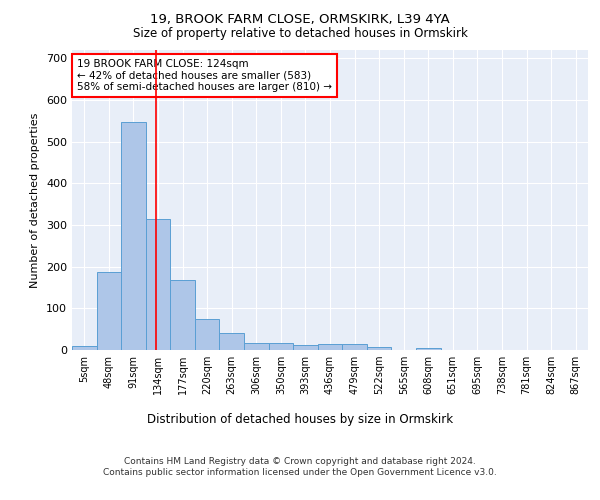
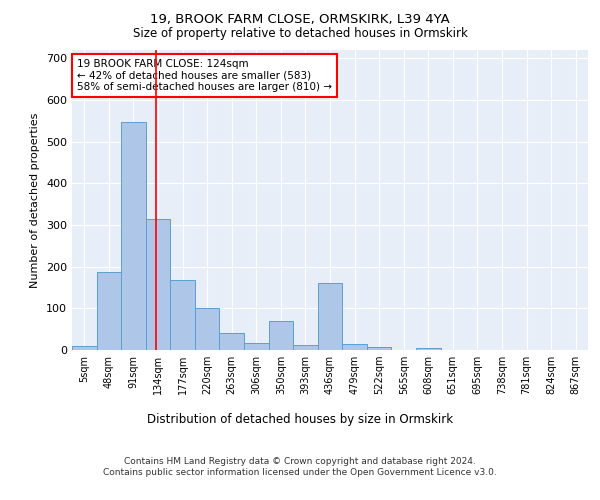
220sqm: 75 -> 100
350sqm: 18 -> 70
436sqm: 14 -> 160
